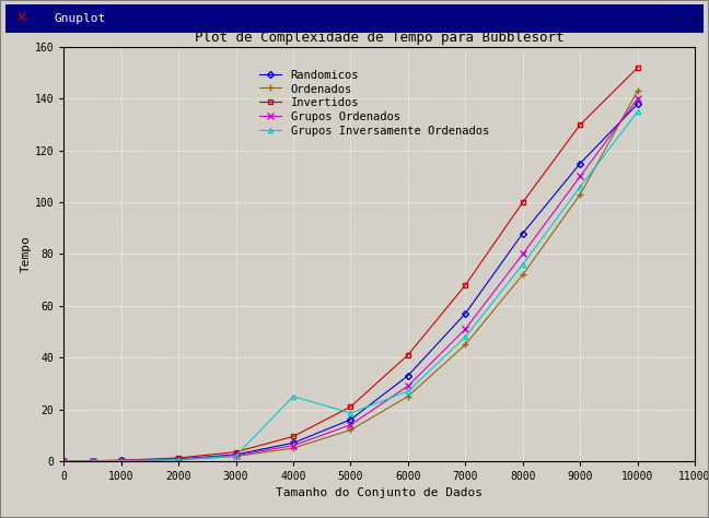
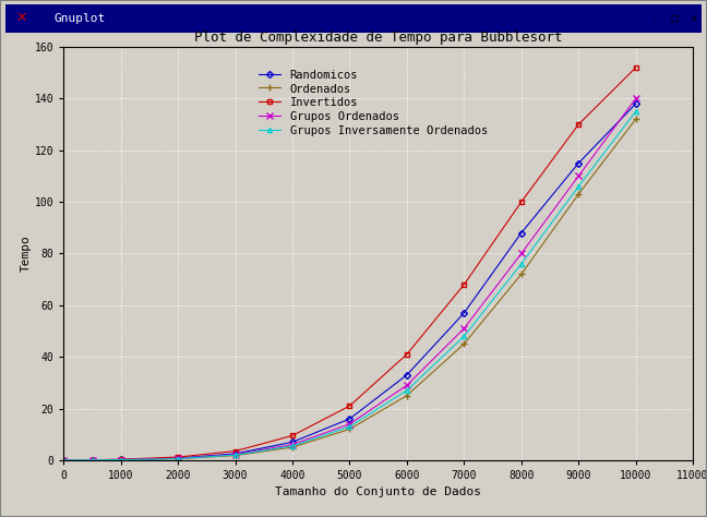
Grupos Inversamente Ordenados/4000: 25.0 -> 5.5
Grupos Inversamente Ordenados/5000: 18.5 -> 13.0
Ordenados/10000: 143.0 -> 132.0
